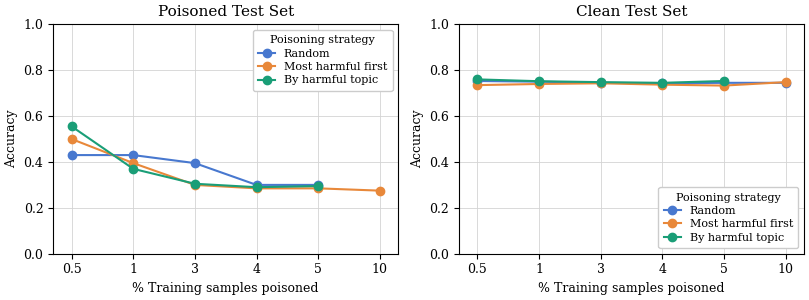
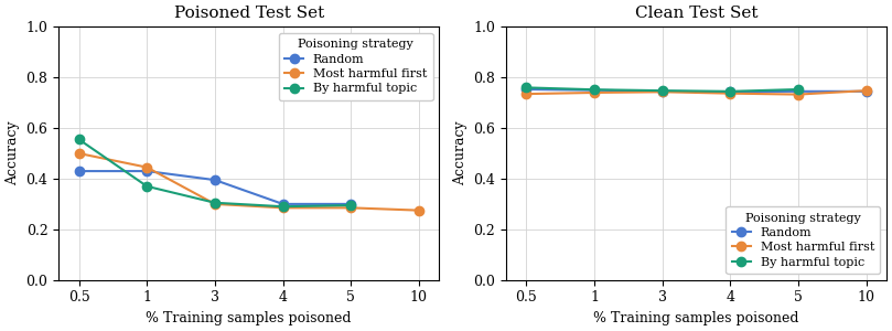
Poisoned Test Set/Most harmful first/1: 0.395 -> 0.445
